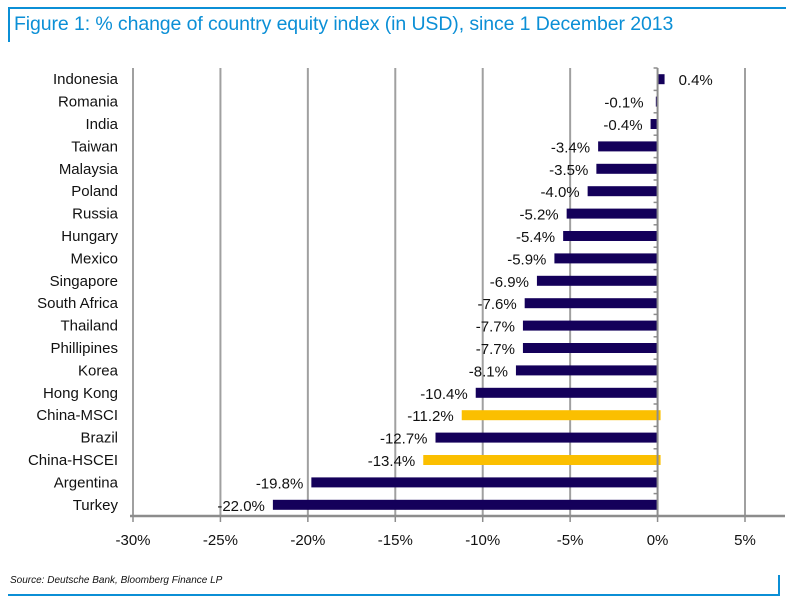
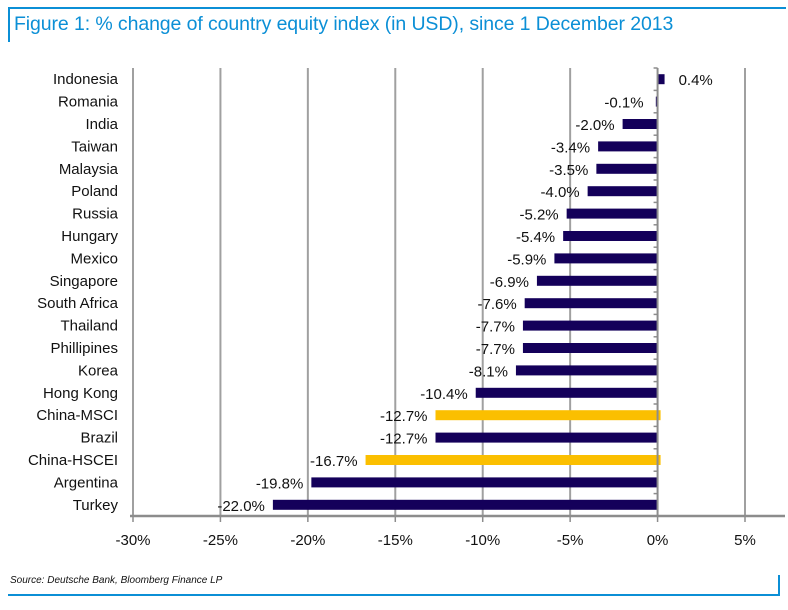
India: -0.4% -> -2.0%
China-MSCI: -11.2% -> -12.7%
China-HSCEI: -13.4% -> -16.7%
